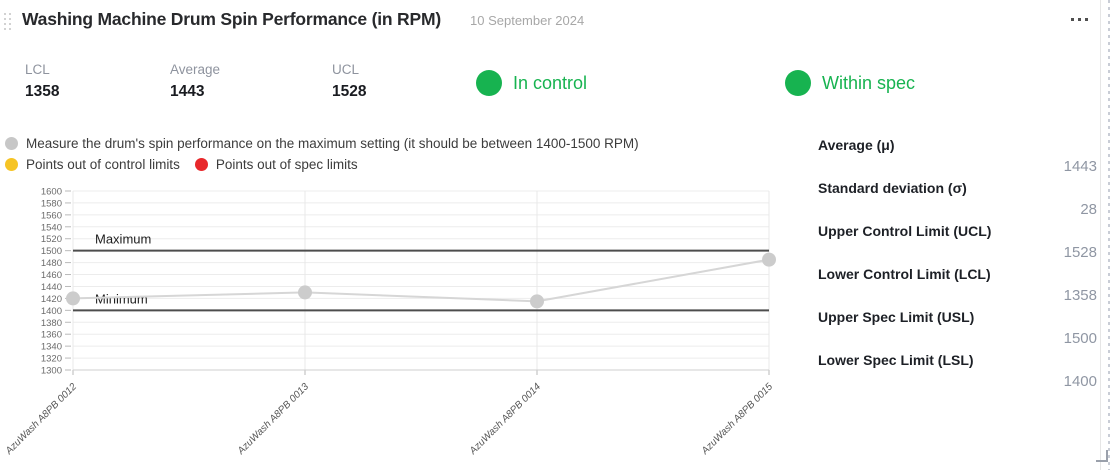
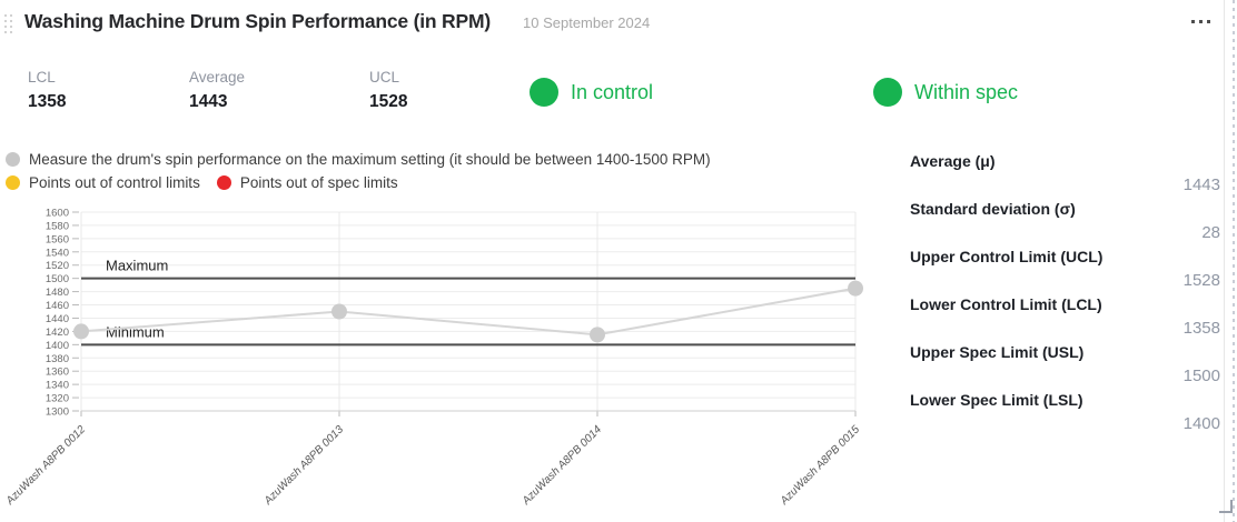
AzuWash A8PB 0013: 1430 -> 1450
